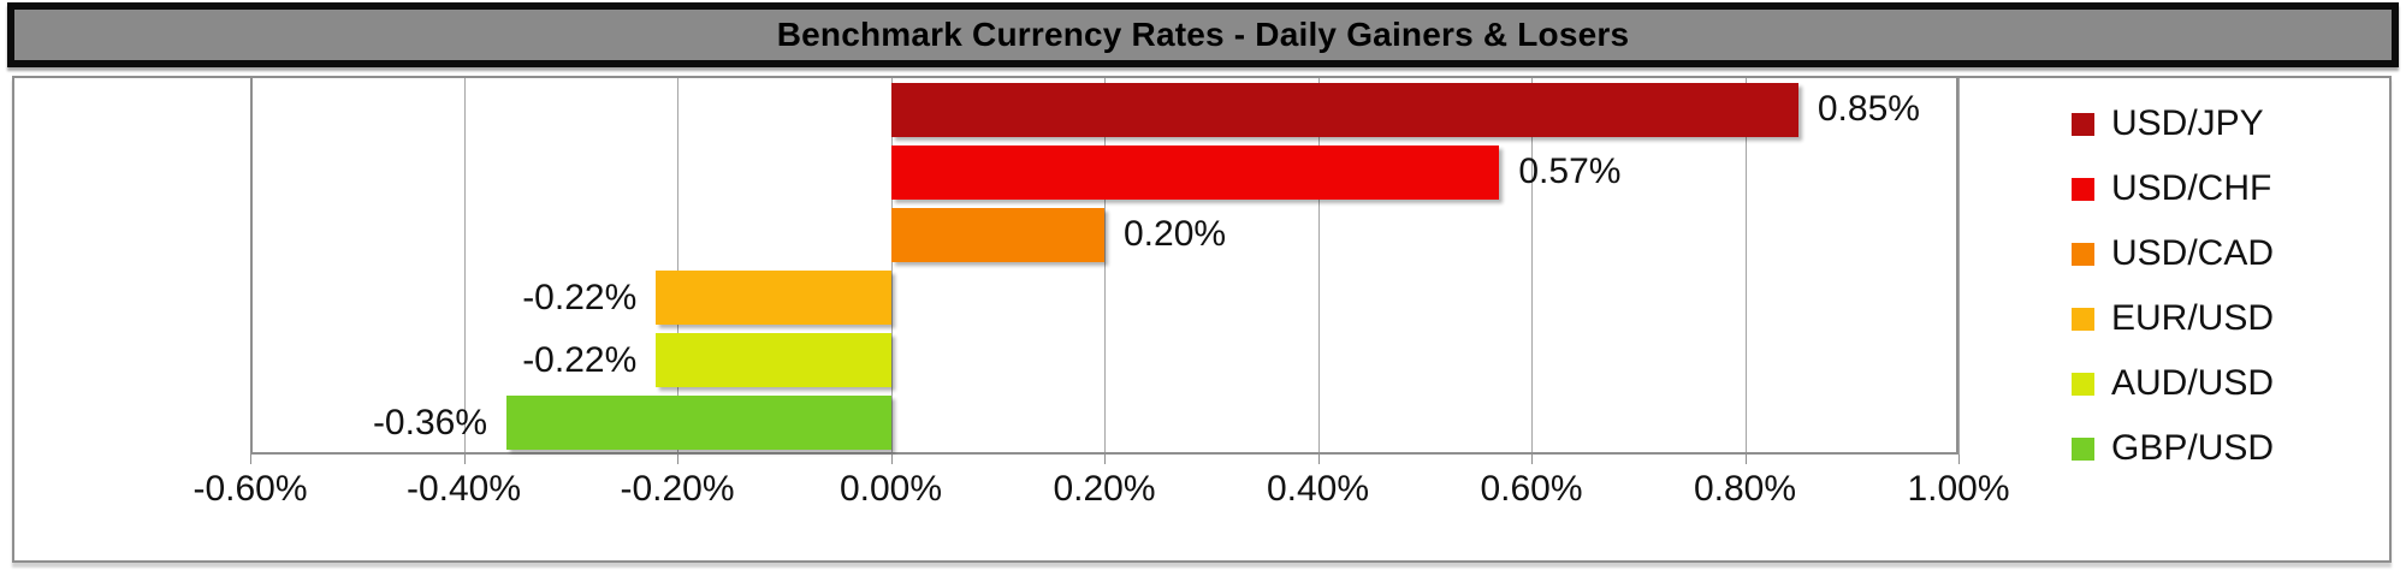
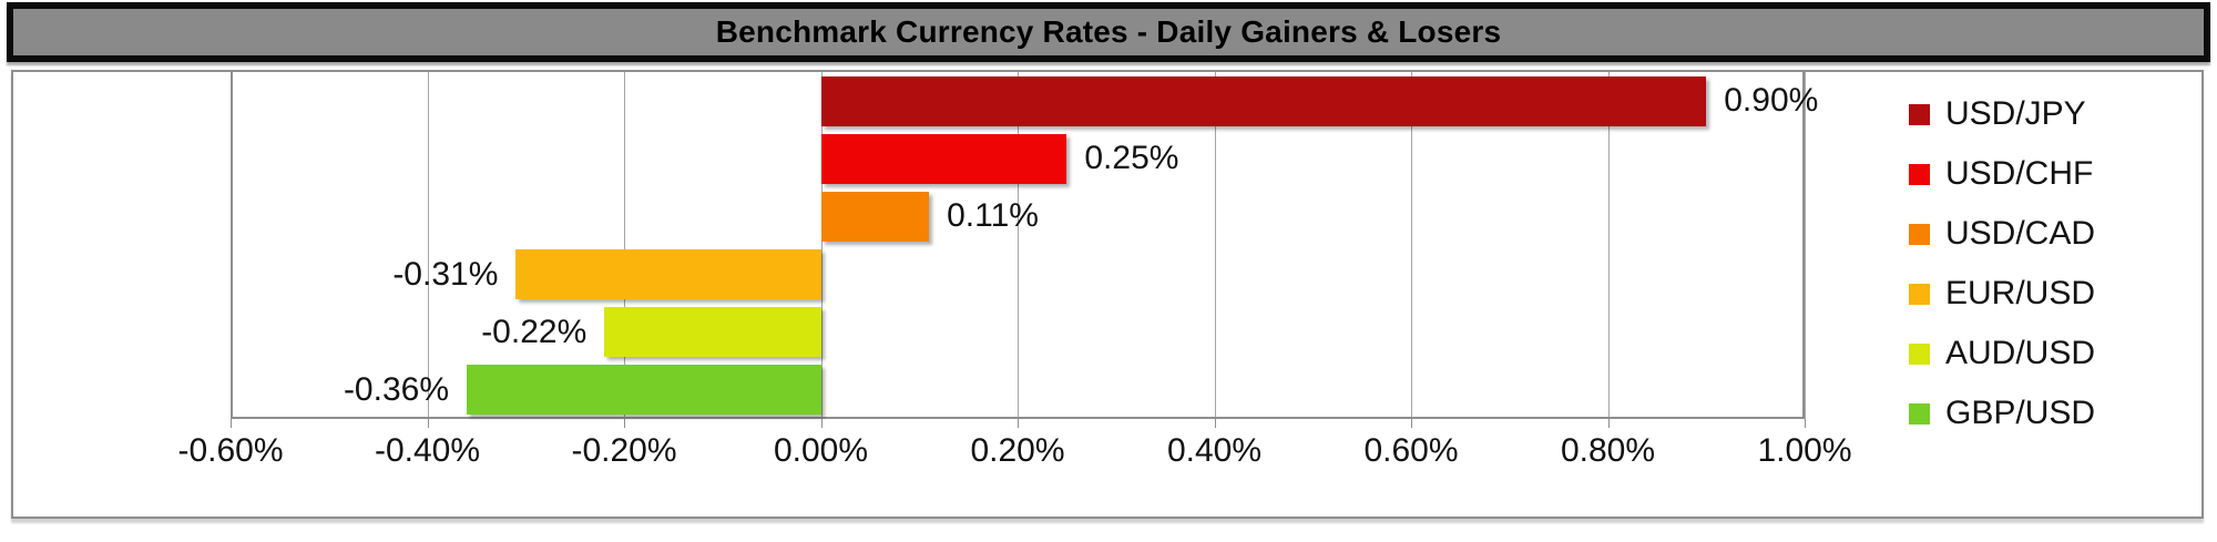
USD/JPY: 0.85% -> 0.90%
USD/CHF: 0.57% -> 0.25%
USD/CAD: 0.20% -> 0.11%
EUR/USD: -0.22% -> -0.31%
